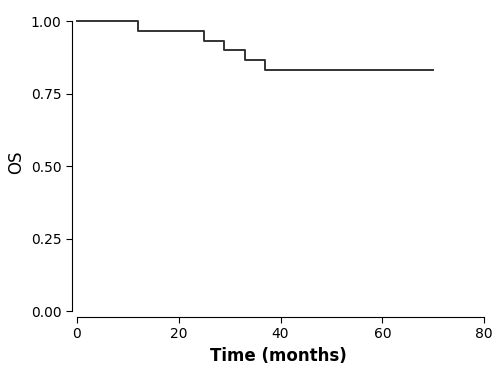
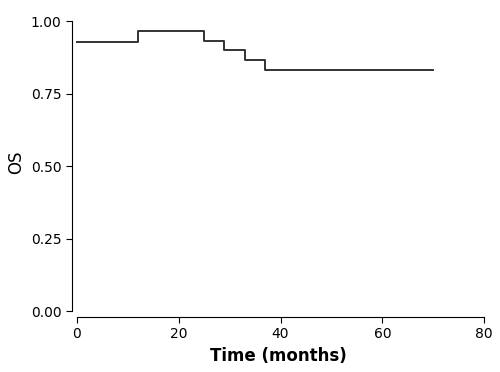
0: 1.000 -> 0.930
